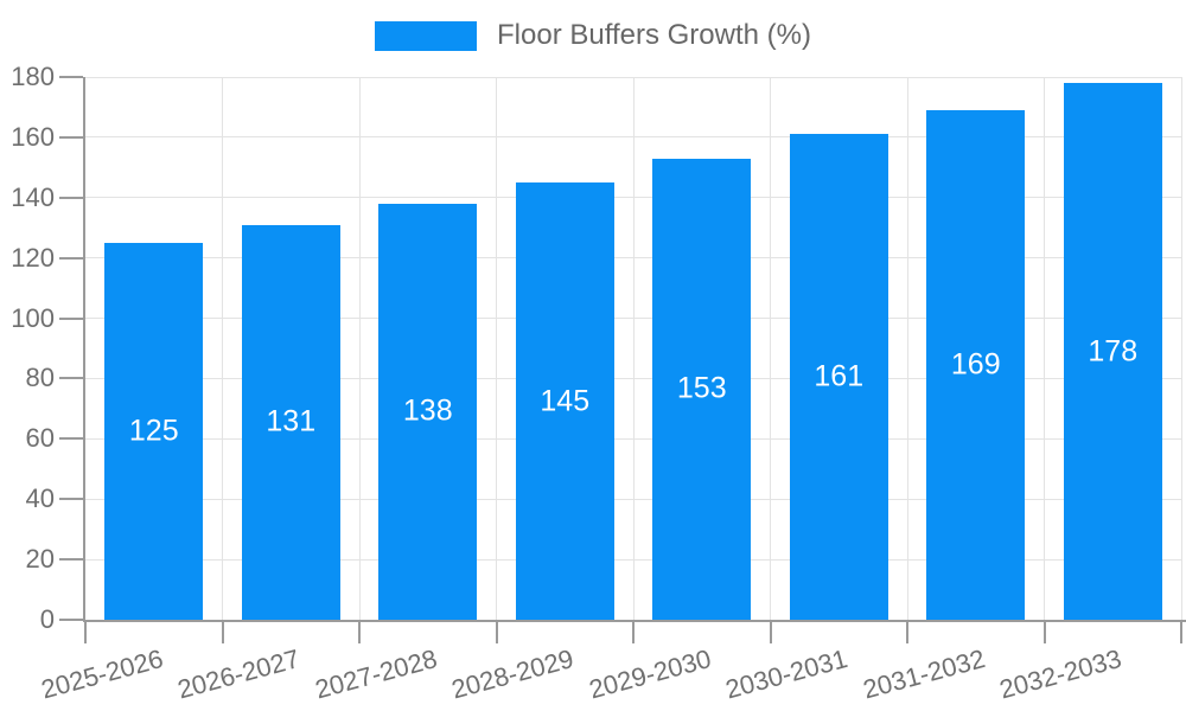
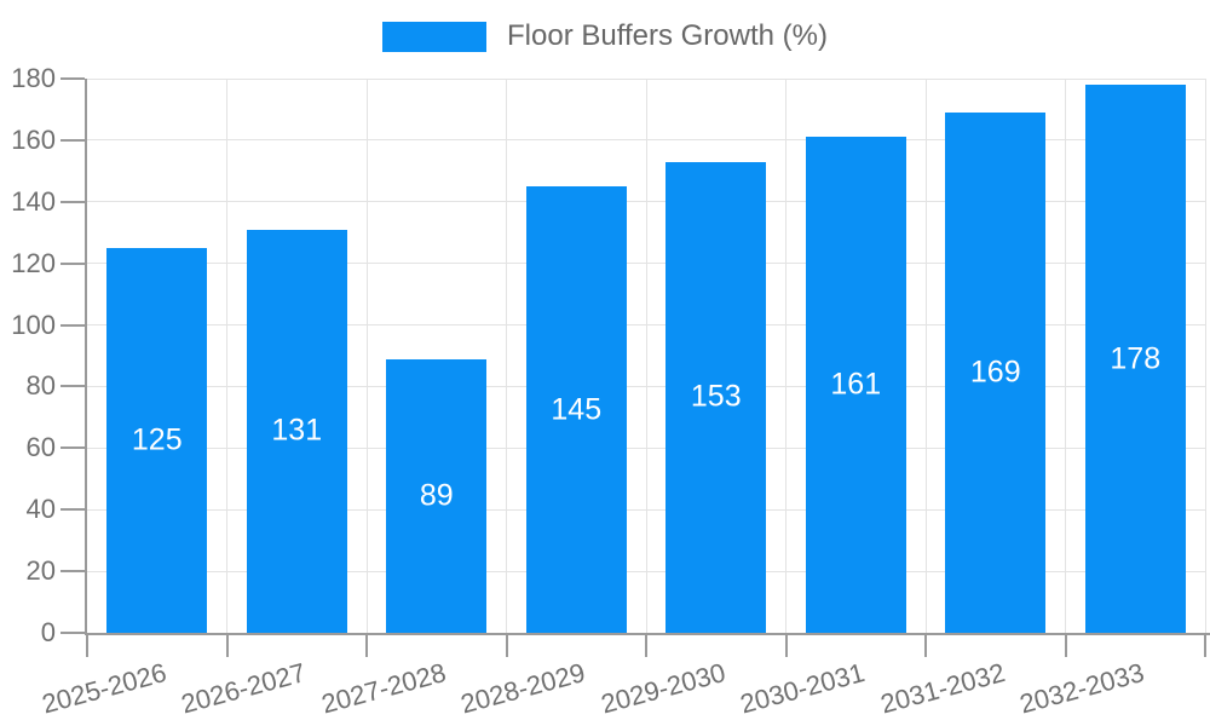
2027-2028: 138 -> 89
